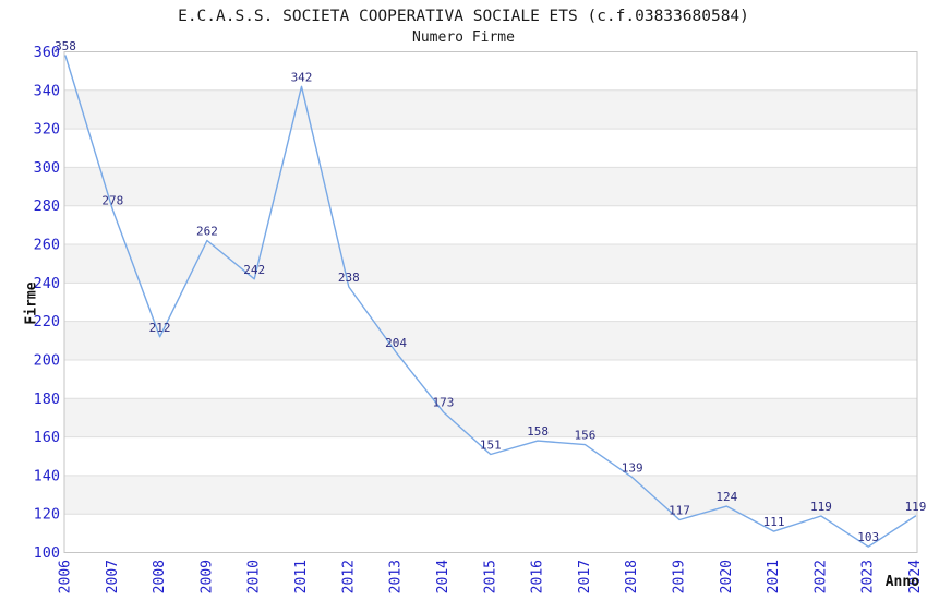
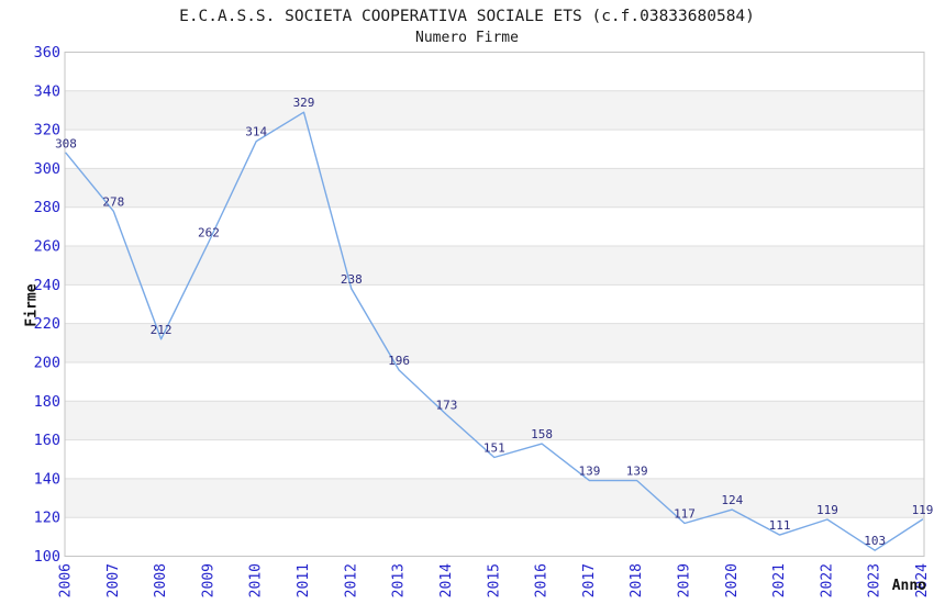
2006: 358 -> 308
2010: 242 -> 314
2011: 342 -> 329
2013: 204 -> 196
2017: 156 -> 139
